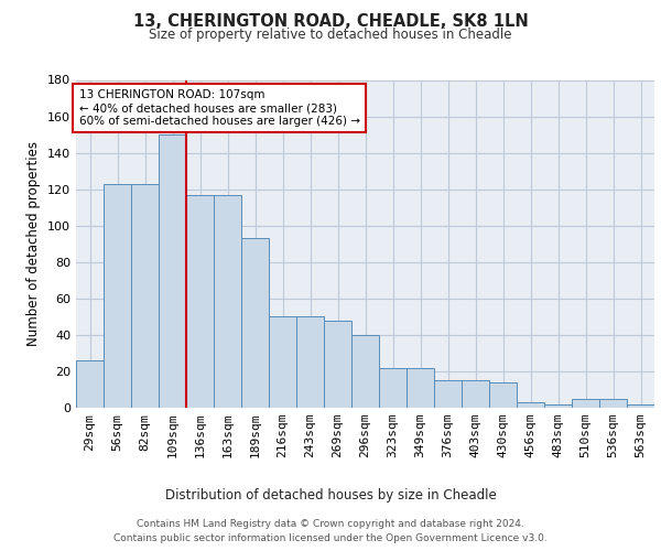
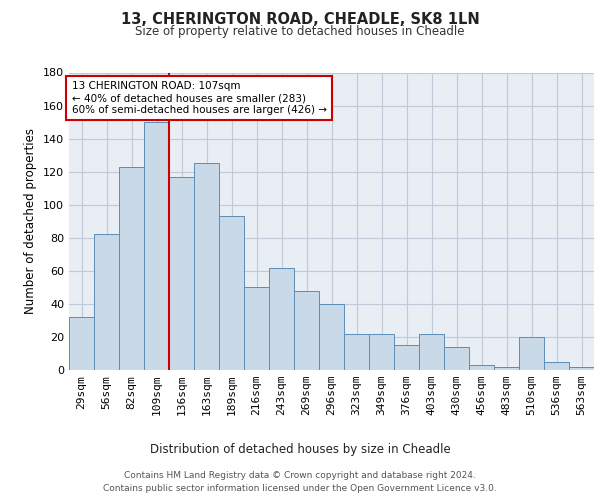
29sqm: 26 -> 32
56sqm: 123 -> 82
163sqm: 117 -> 125
243sqm: 50 -> 62
403sqm: 15 -> 22
510sqm: 5 -> 20
